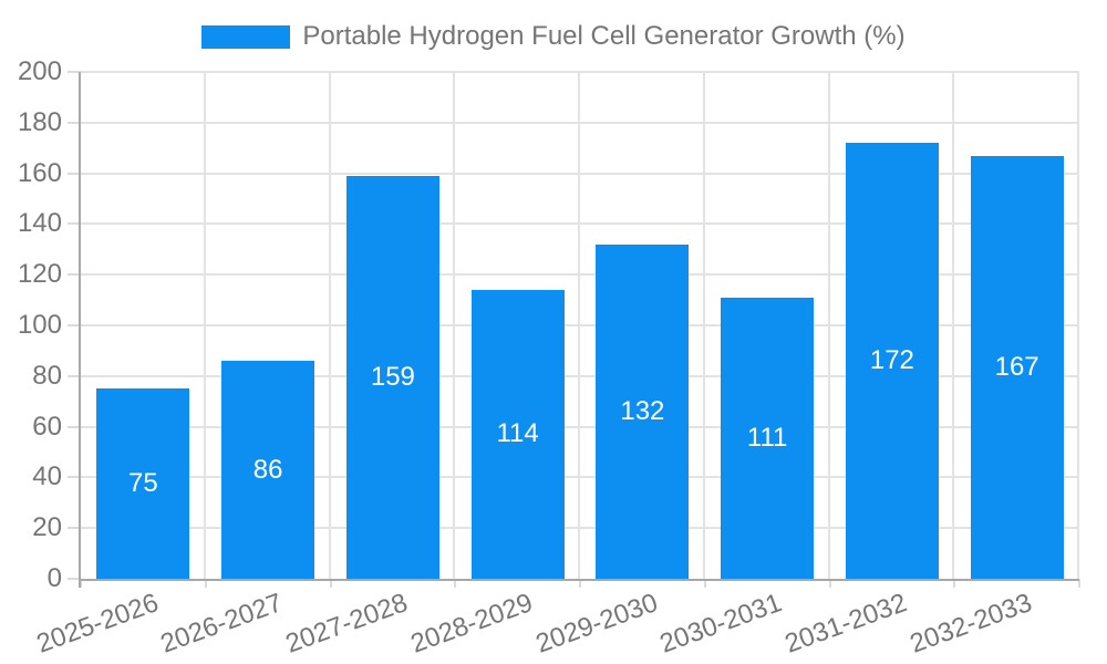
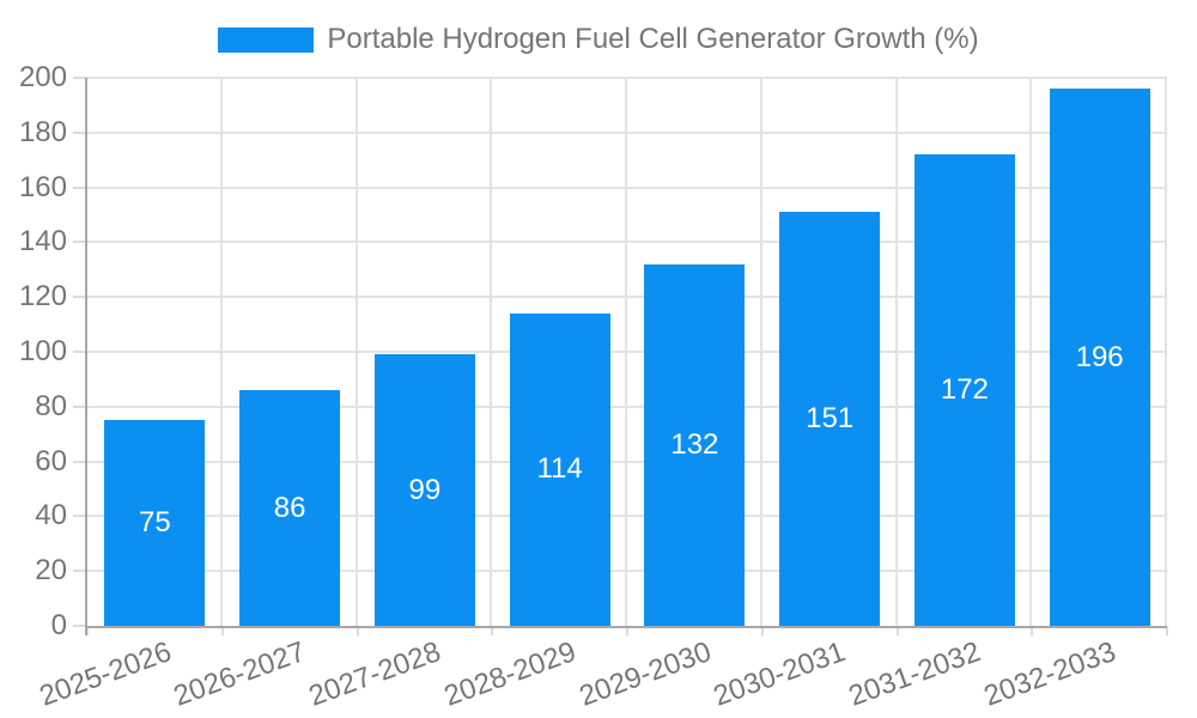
2027-2028: 159 -> 99
2030-2031: 111 -> 151
2032-2033: 167 -> 196
